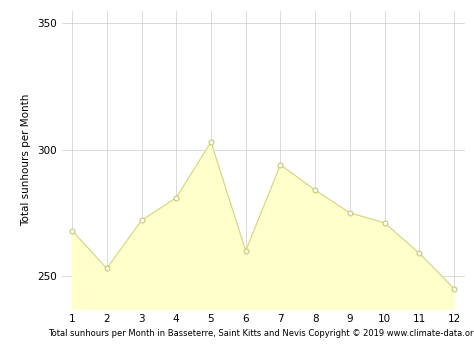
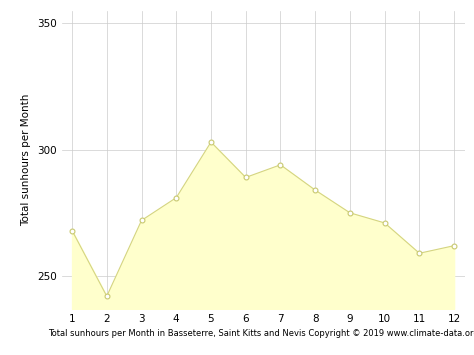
2: 253 -> 242
6: 260 -> 289
12: 245 -> 262
